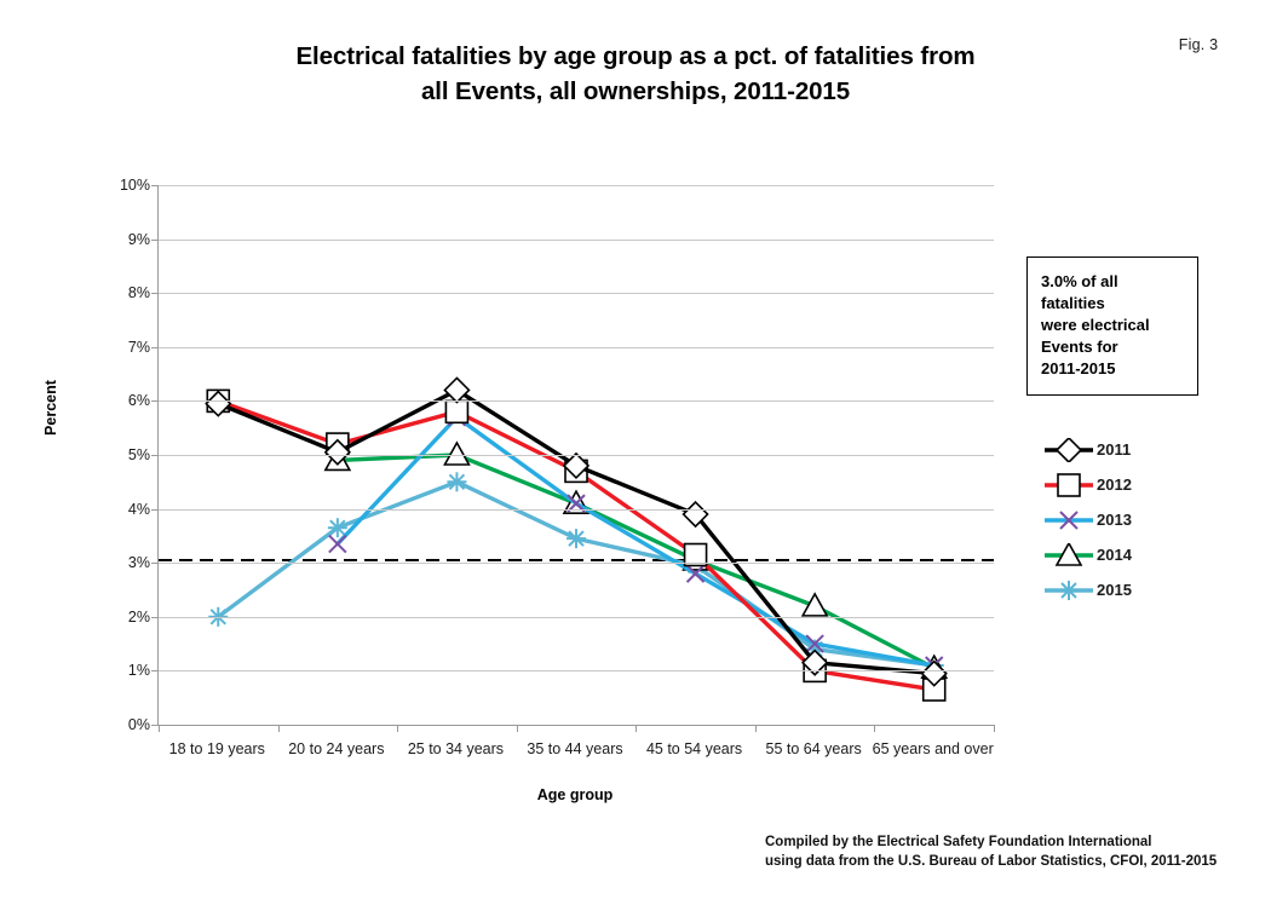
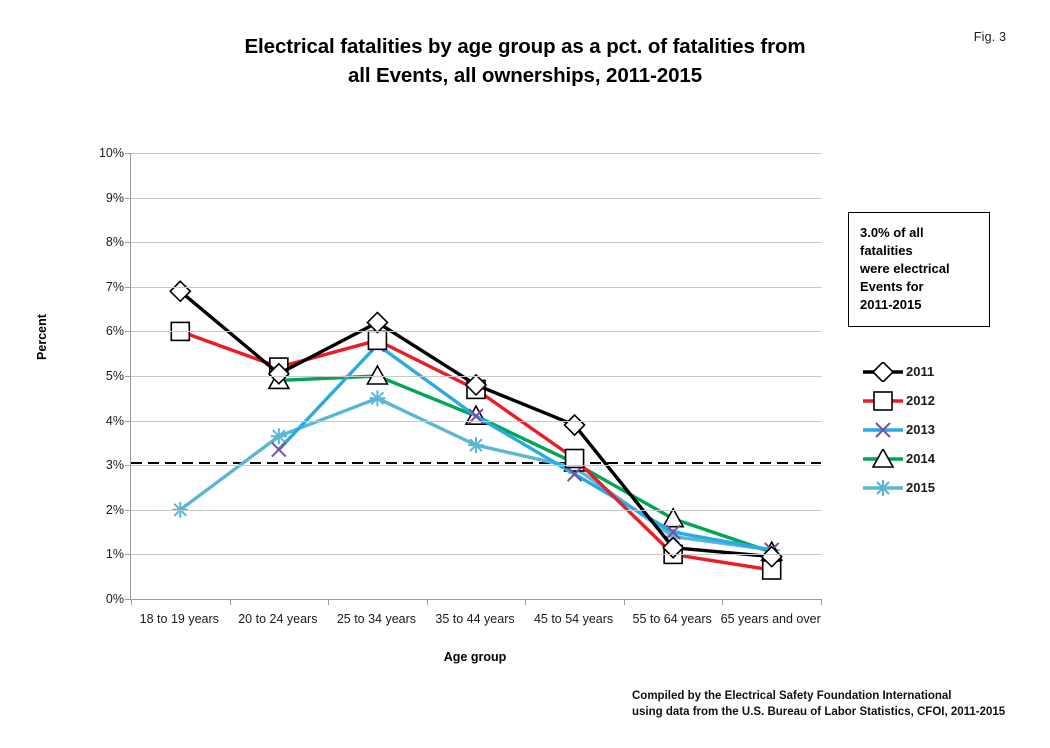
2011/18 to 19 years: 6.0% -> 6.9%
2014/55 to 64 years: 2.2% -> 1.8%
